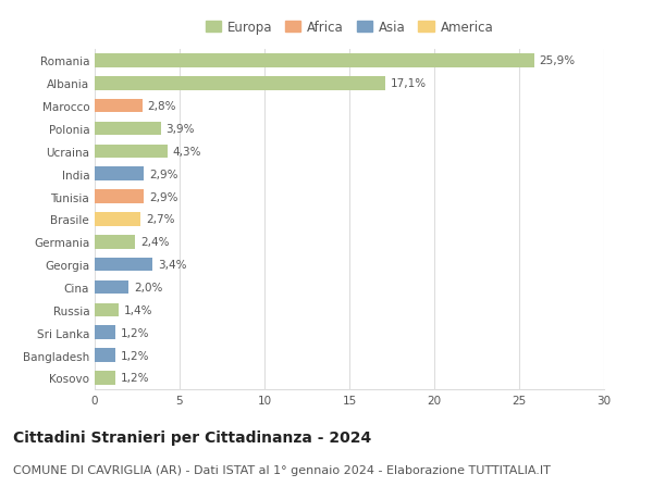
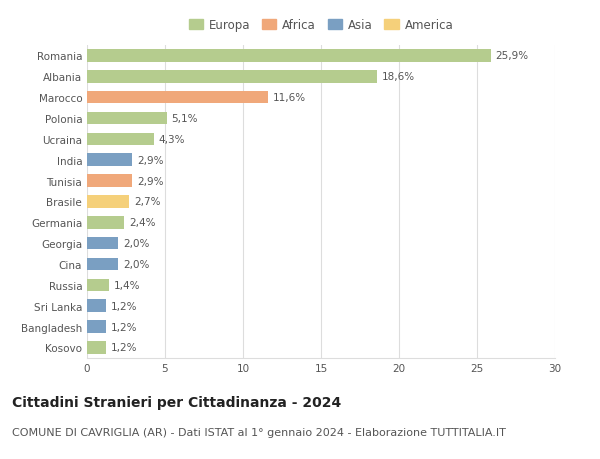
Albania: 17,1% -> 18,6%
Marocco: 2,8% -> 11,6%
Polonia: 3,9% -> 5,1%
Georgia: 3,4% -> 2,0%
